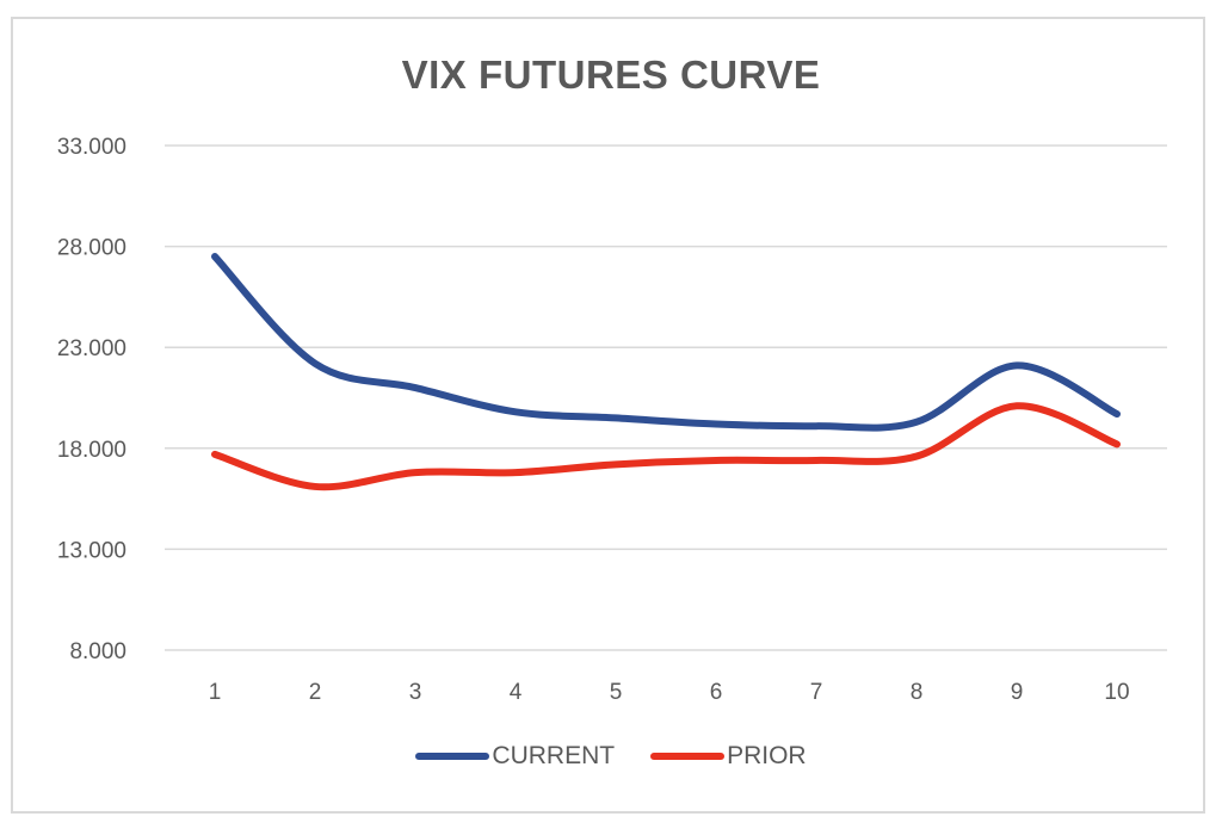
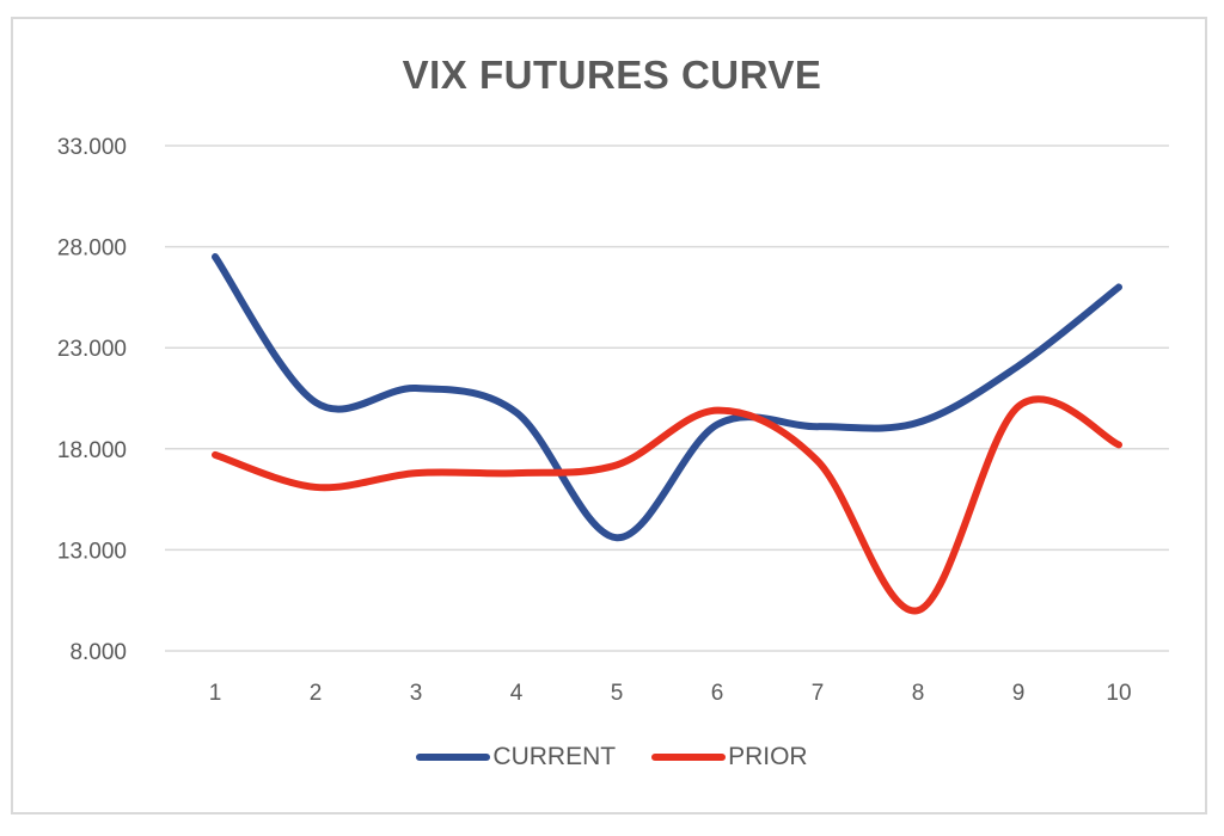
CURRENT/2: 22.2 -> 20.3
CURRENT/5: 19.5 -> 13.6
PRIOR/6: 17.4 -> 19.9
PRIOR/8: 17.6 -> 10.0
CURRENT/10: 19.7 -> 26.0
